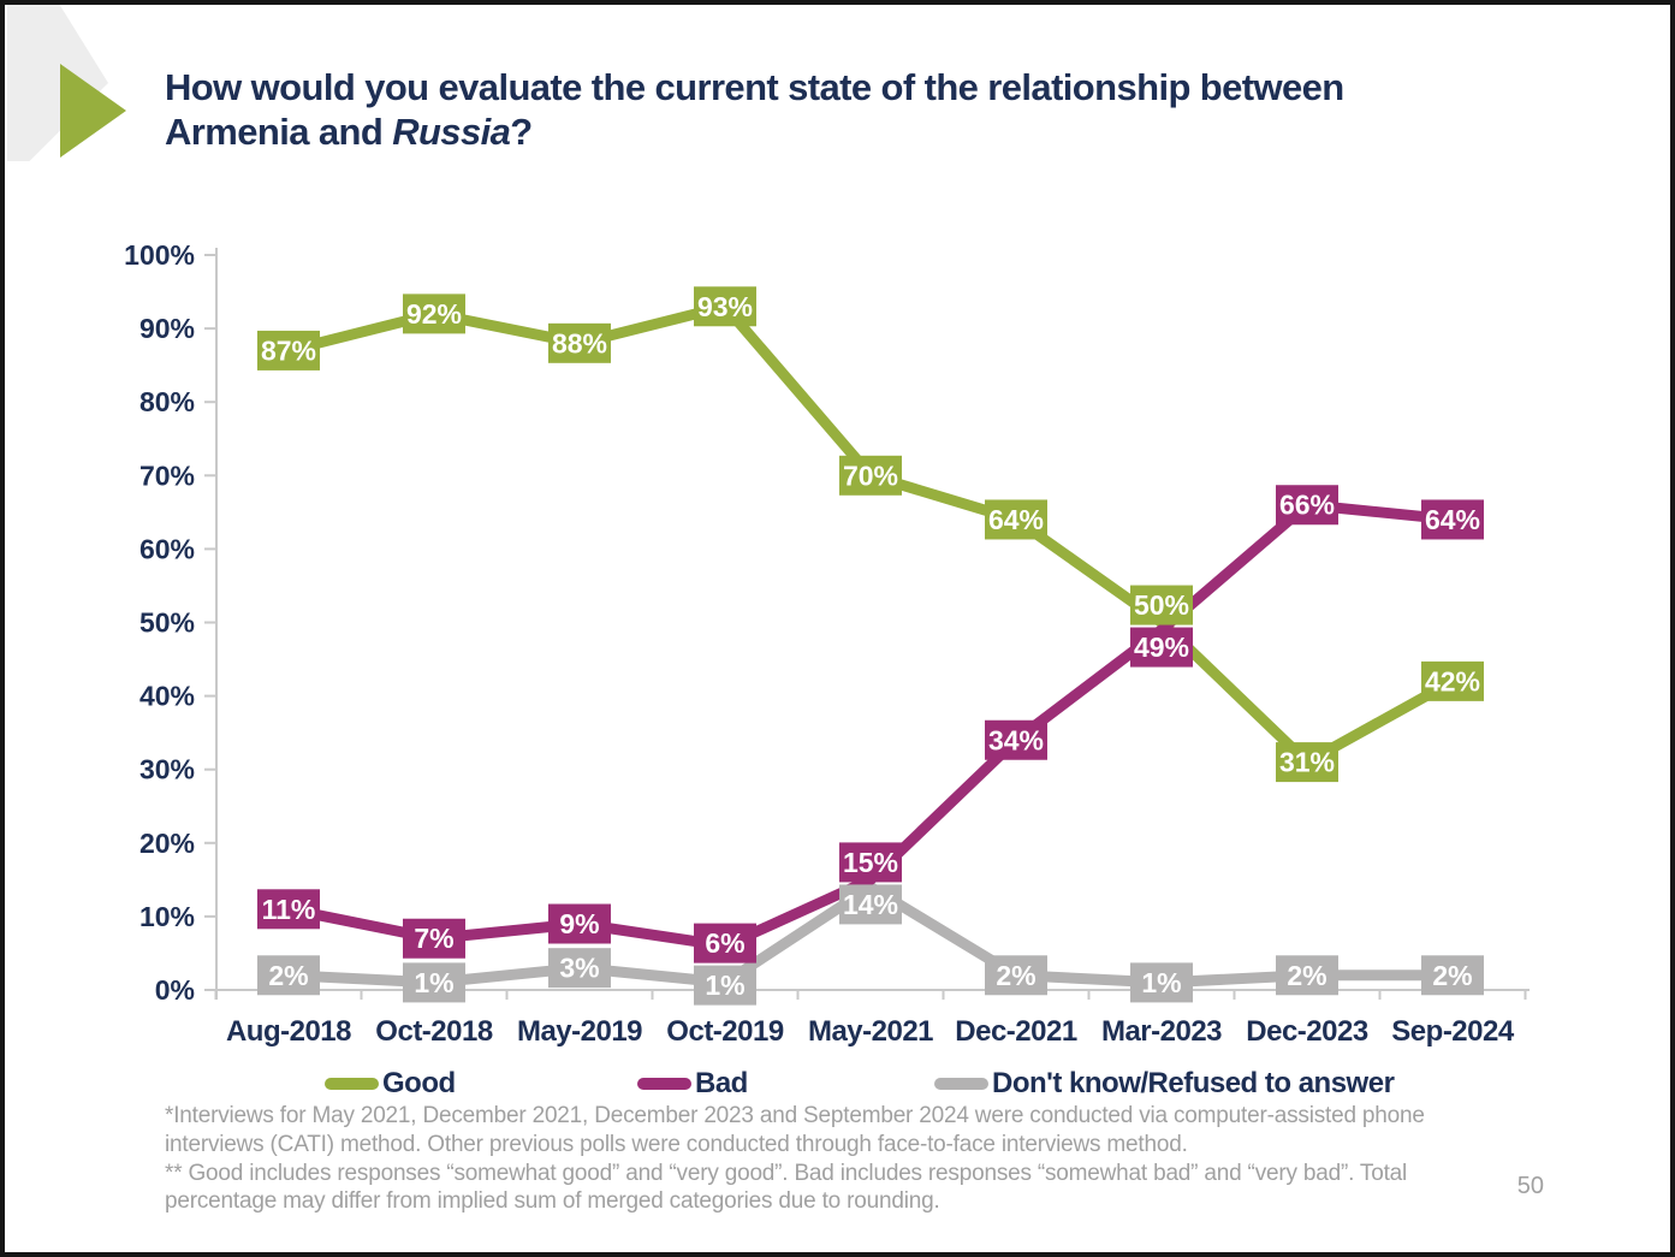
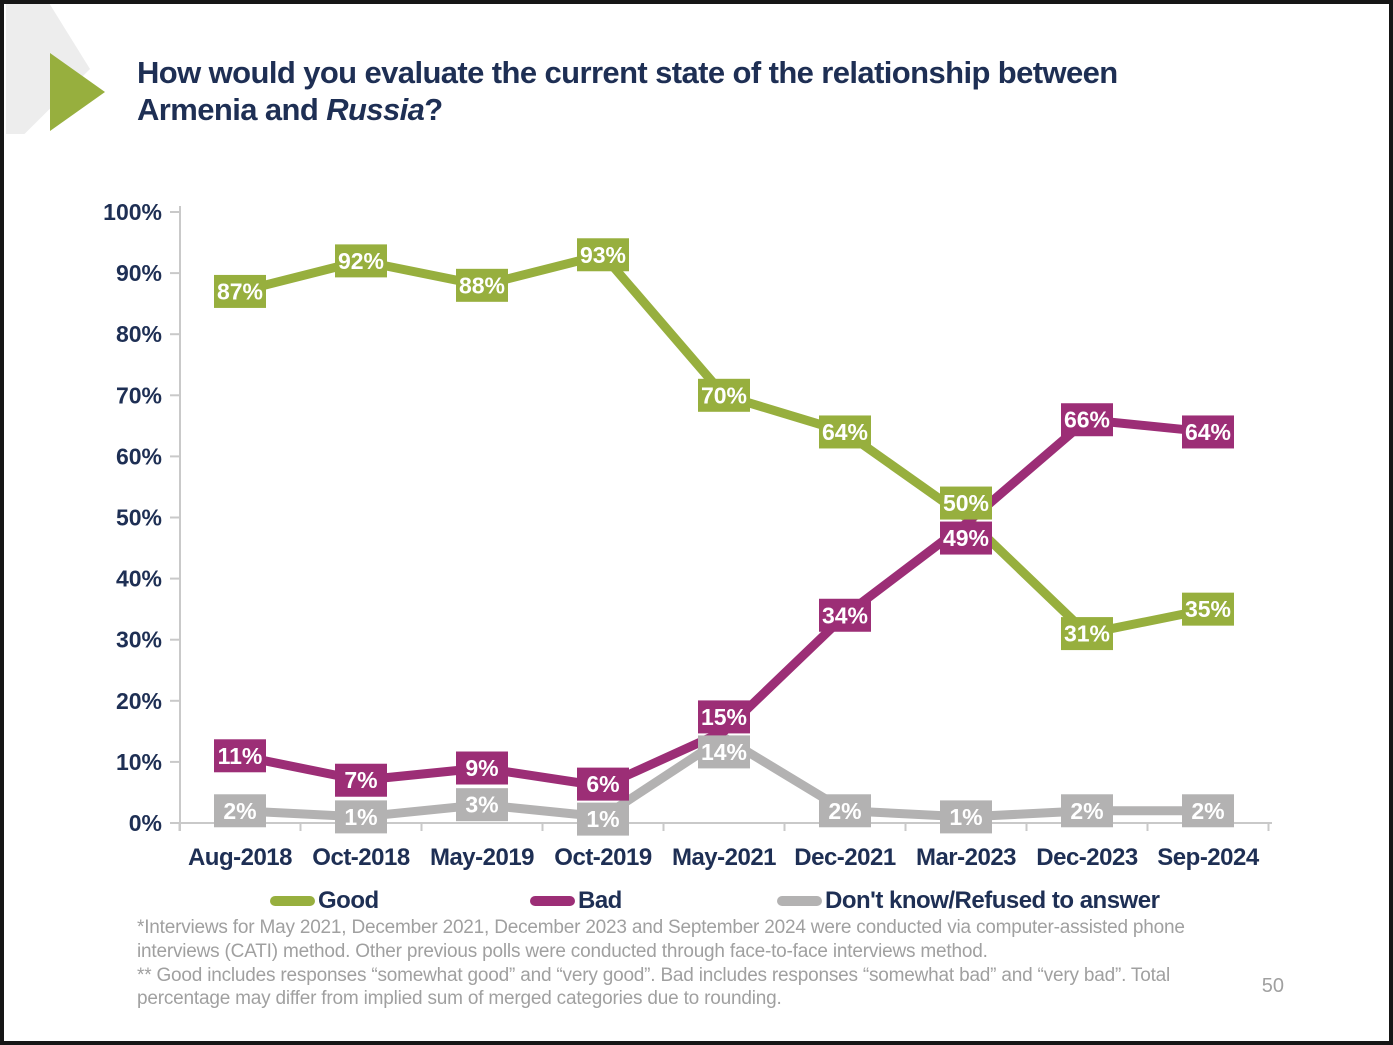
Good/Sep-2024: 42% -> 35%
